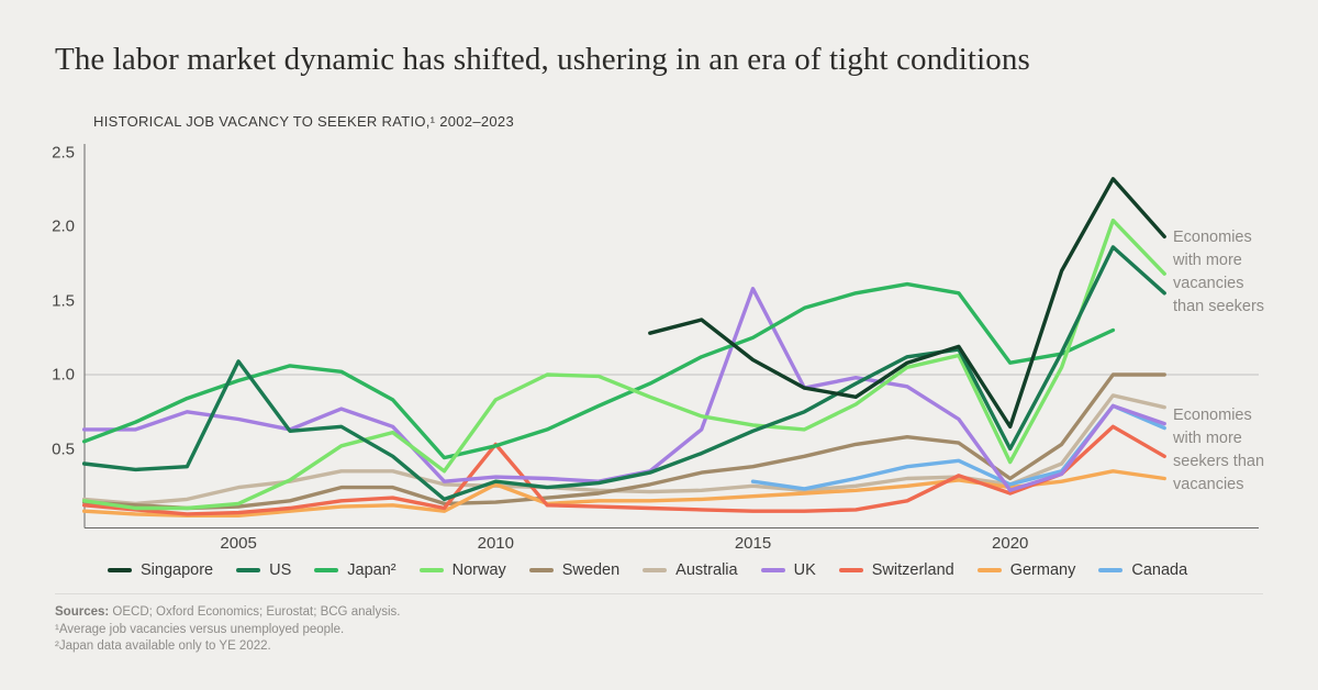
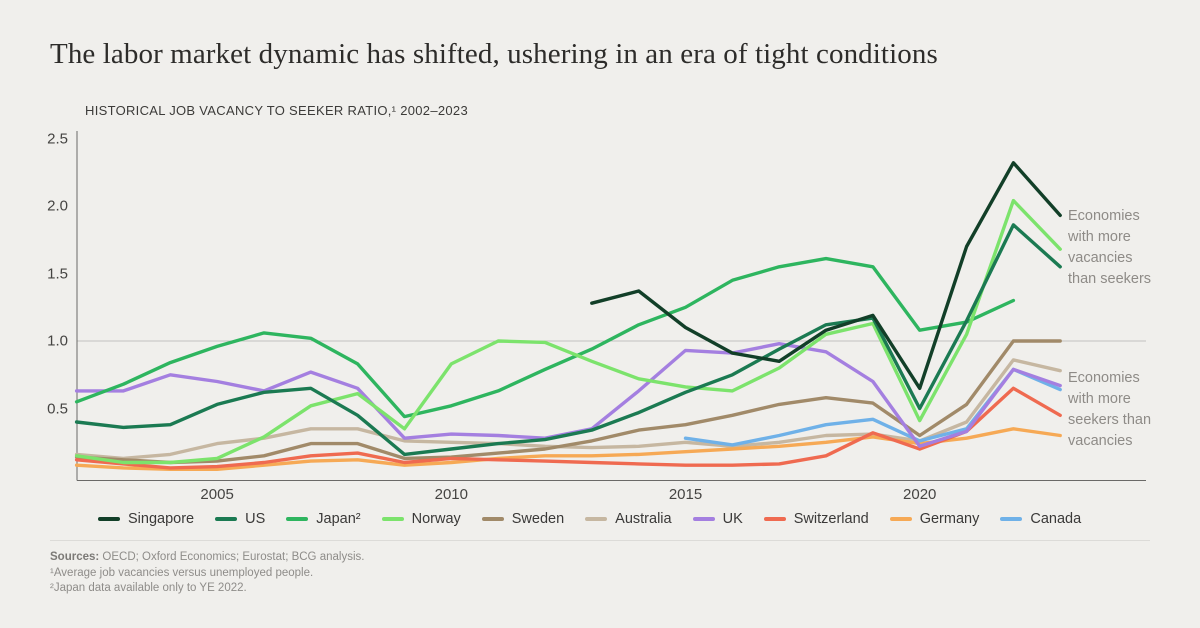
US/2005: 1.09 -> 0.53
US/2010: 0.28 -> 0.20
Switzerland/2010: 0.53 -> 0.13
Germany/2010: 0.26 -> 0.10
UK/2015: 1.58 -> 0.93
